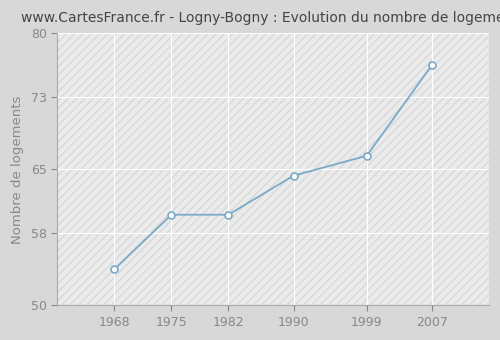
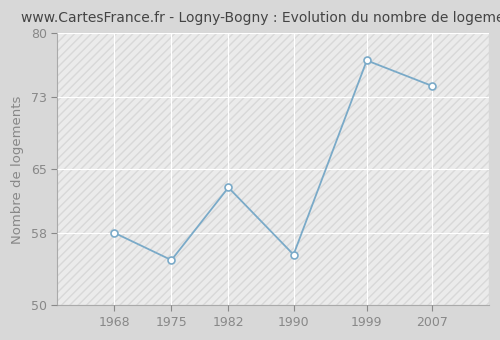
1968: 54.0 -> 58.0
1975: 60.0 -> 55.0
1982: 60.0 -> 63.0
1990: 64.3 -> 55.6
1999: 66.5 -> 77.0
2007: 76.5 -> 74.2
